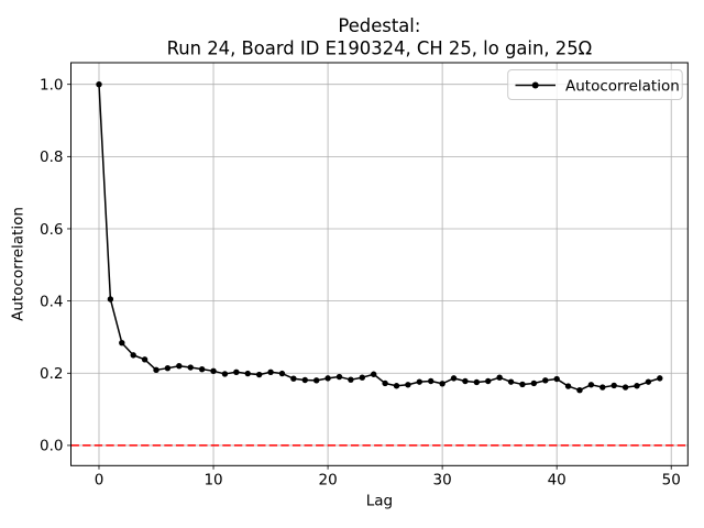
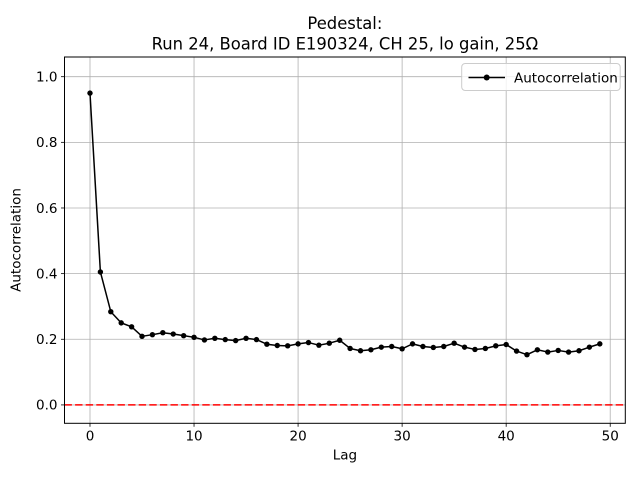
0: 1.00 -> 0.95
